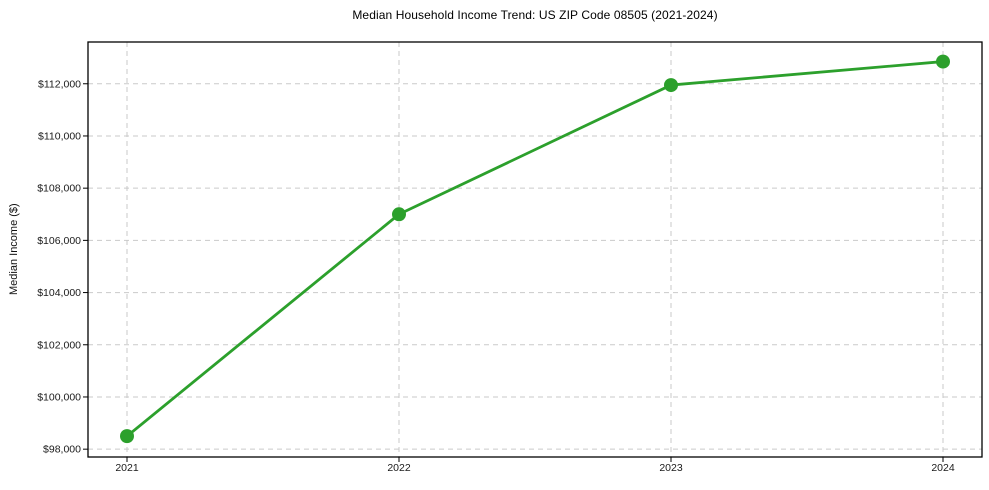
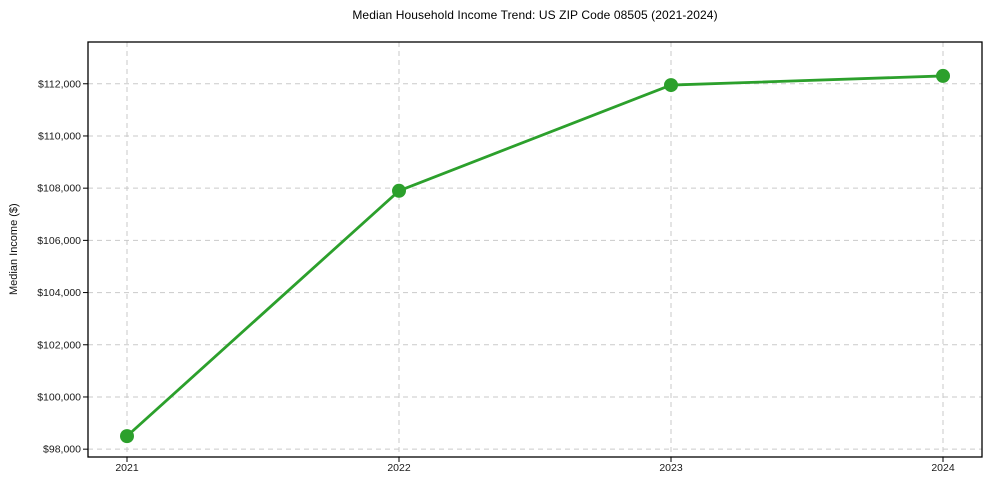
2022: $107000 -> $107900
2024: $112800 -> $112300
